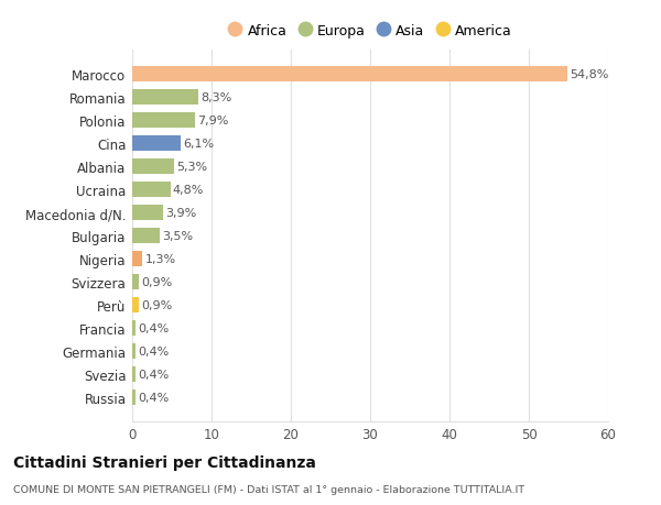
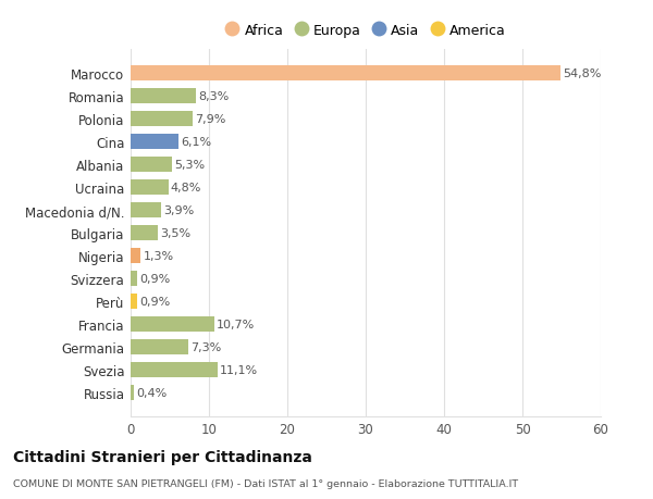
Francia: 0,4% -> 10,7%
Germania: 0,4% -> 7,3%
Svezia: 0,4% -> 11,1%
